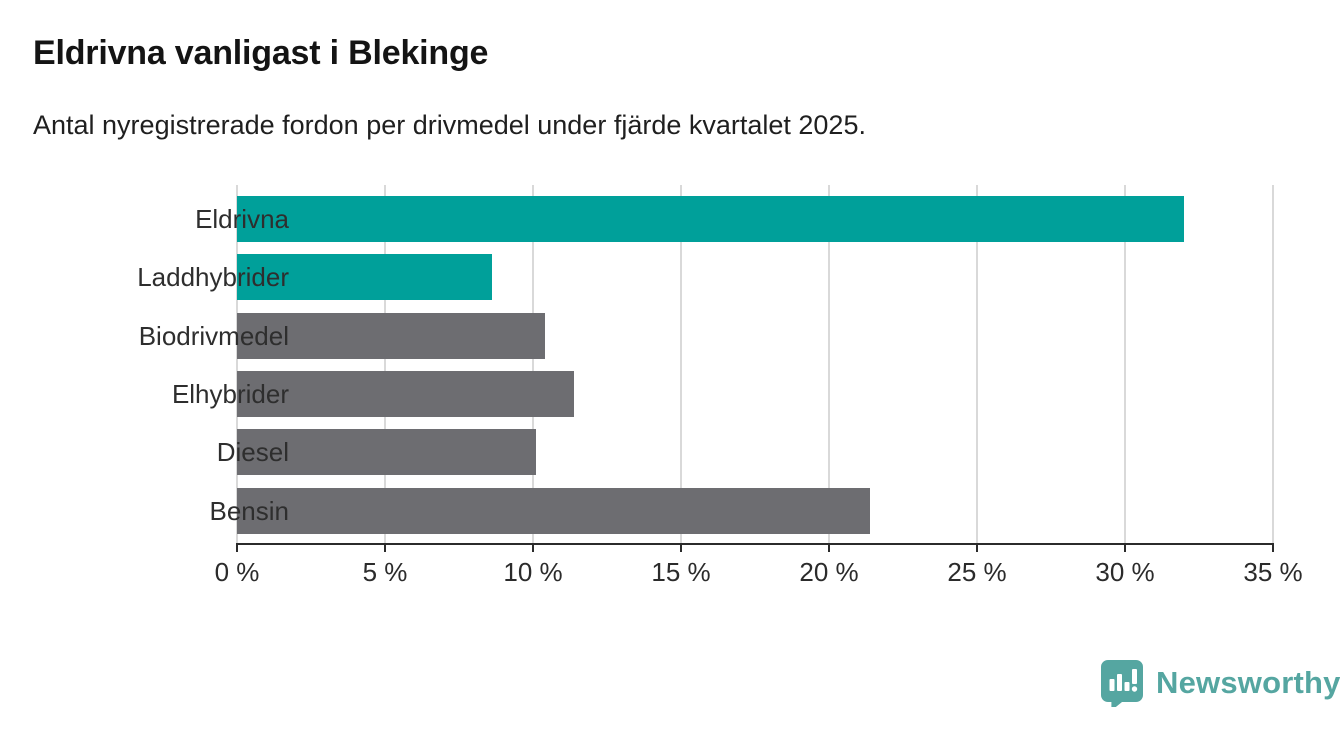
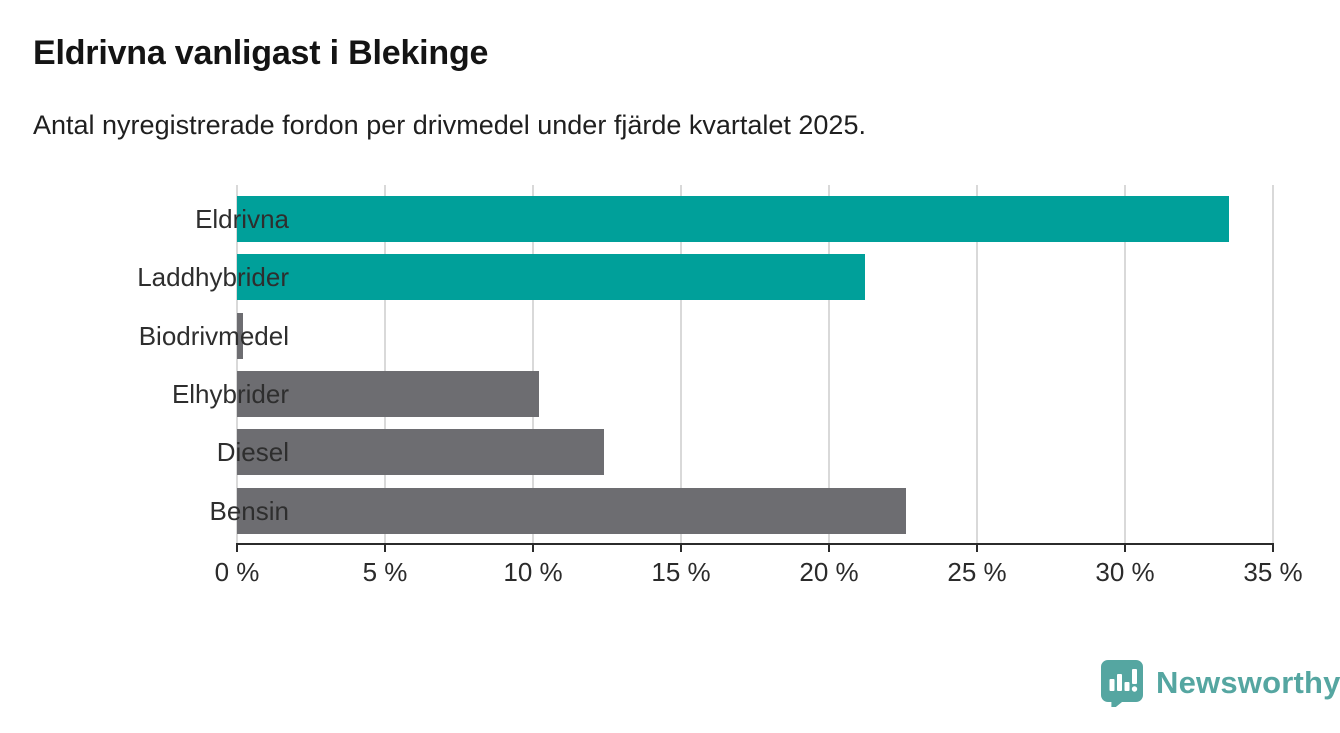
Eldrivna: 32.0% -> 33.5%
Laddhybrider: 8.6% -> 21.2%
Biodrivmedel: 10.4% -> 0.2%
Elhybrider: 11.4% -> 10.2%
Diesel: 10.1% -> 12.4%
Bensin: 21.4% -> 22.6%
